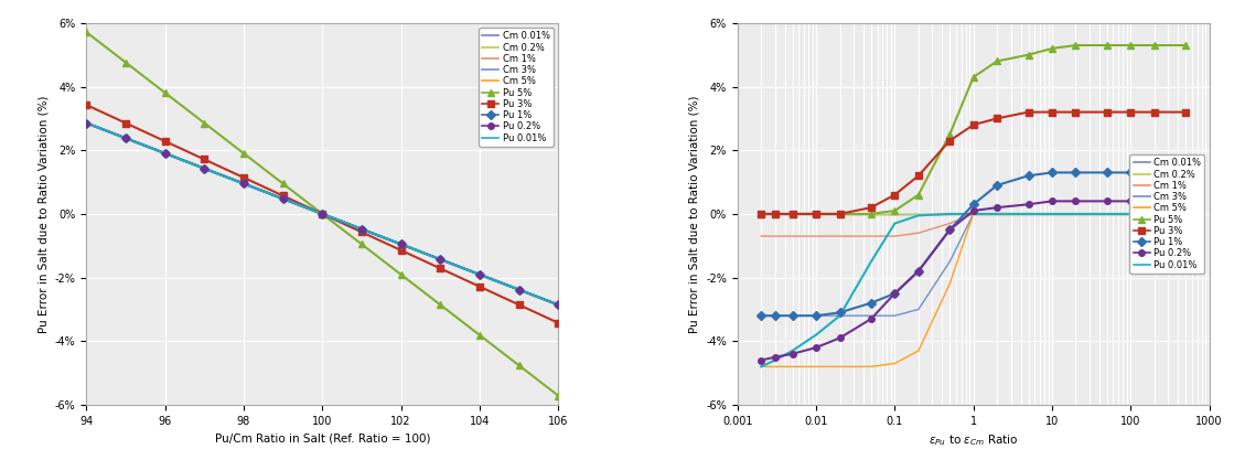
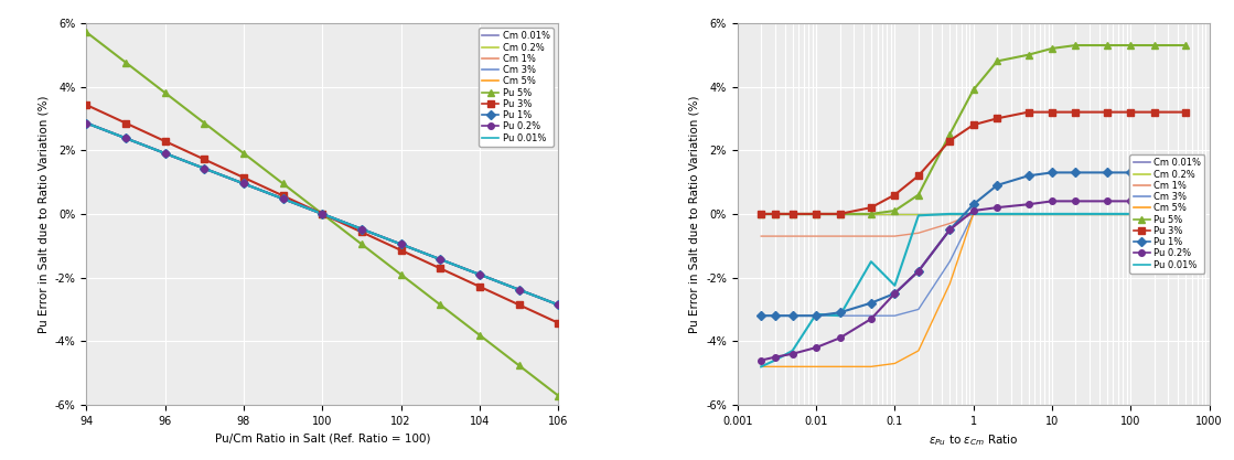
Pu 0.01%/0.01: -3.80% -> -3.15%
Pu 0.01%/0.1: -0.30% -> -2.25%
Pu 5%/1: 4.3% -> 3.9%
